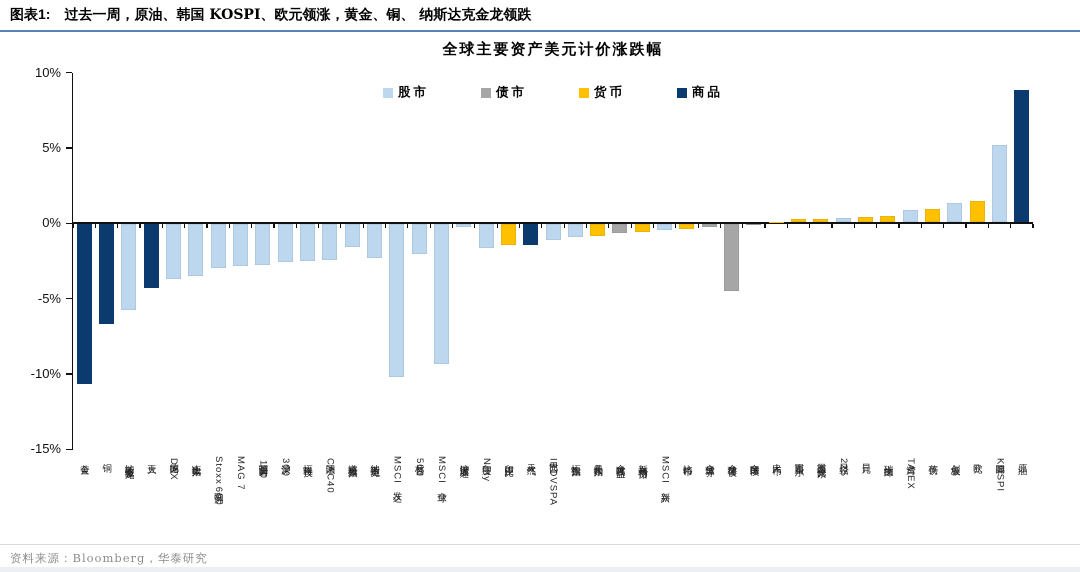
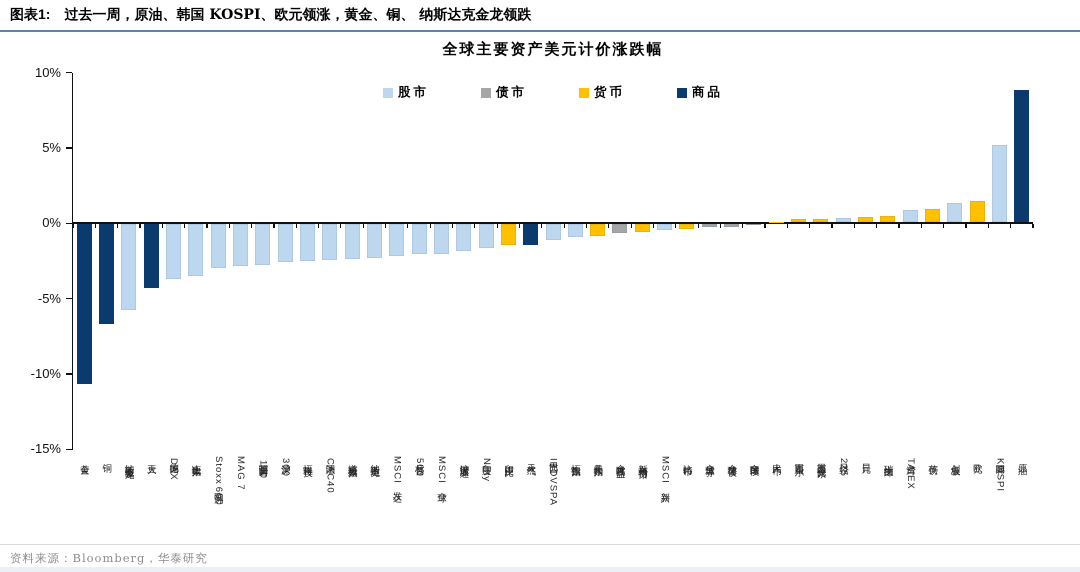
道琼斯指数: -1.5% -> -2.3%
MSCI发达: -10.1% -> -2.1%
MSCI全球: -9.3% -> -1.9%
沪深港股通: -0.2% -> -1.8%
全球公司债: -4.4% -> -0.2%
